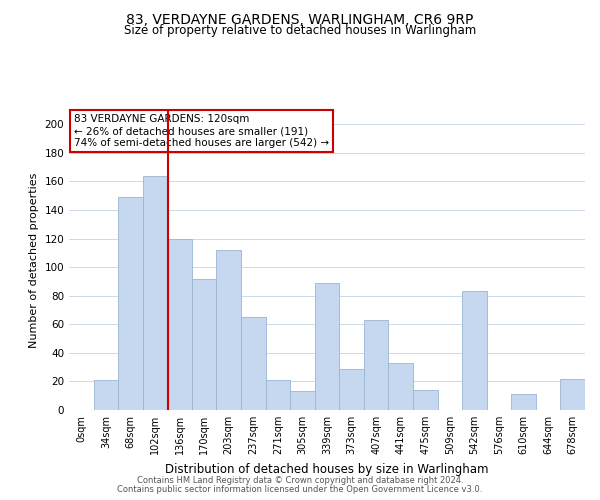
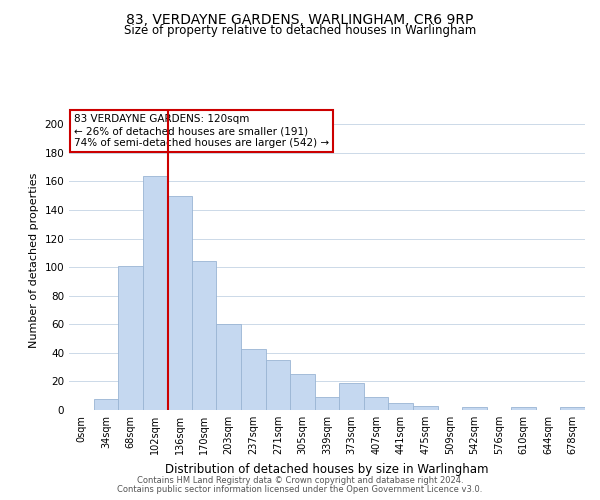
34sqm: 21 -> 8
68sqm: 149 -> 101
136sqm: 120 -> 150
170sqm: 92 -> 104
203sqm: 112 -> 60
237sqm: 65 -> 43
271sqm: 21 -> 35
305sqm: 13 -> 25
339sqm: 89 -> 9
373sqm: 29 -> 19
407sqm: 63 -> 9
441sqm: 33 -> 5
475sqm: 14 -> 3
542sqm: 83 -> 2
610sqm: 11 -> 2
678sqm: 22 -> 2
